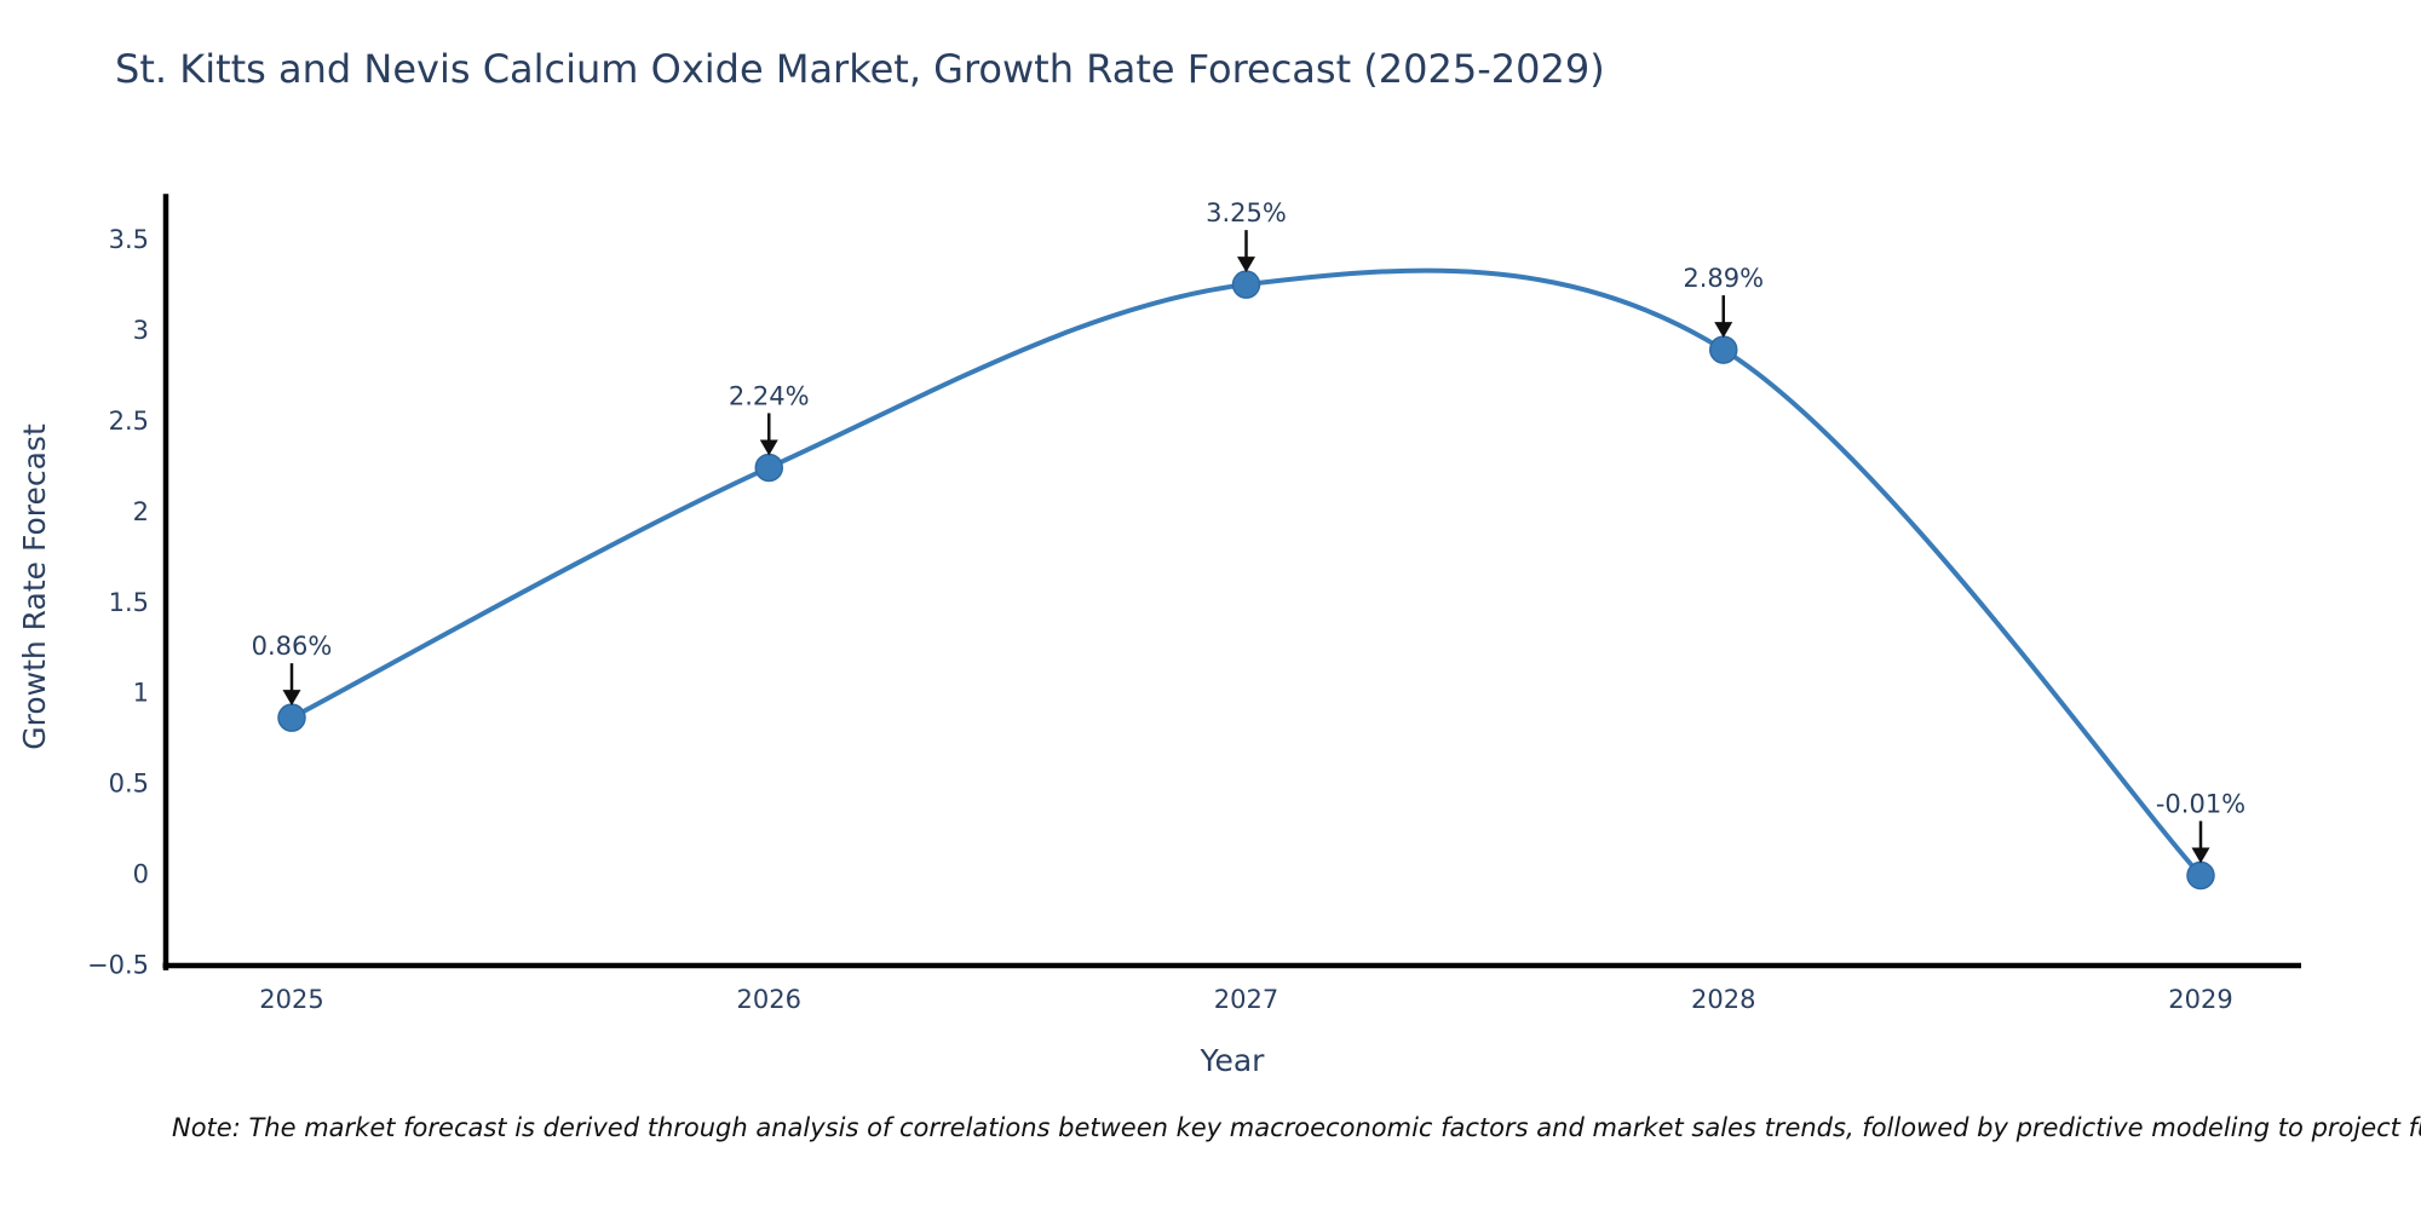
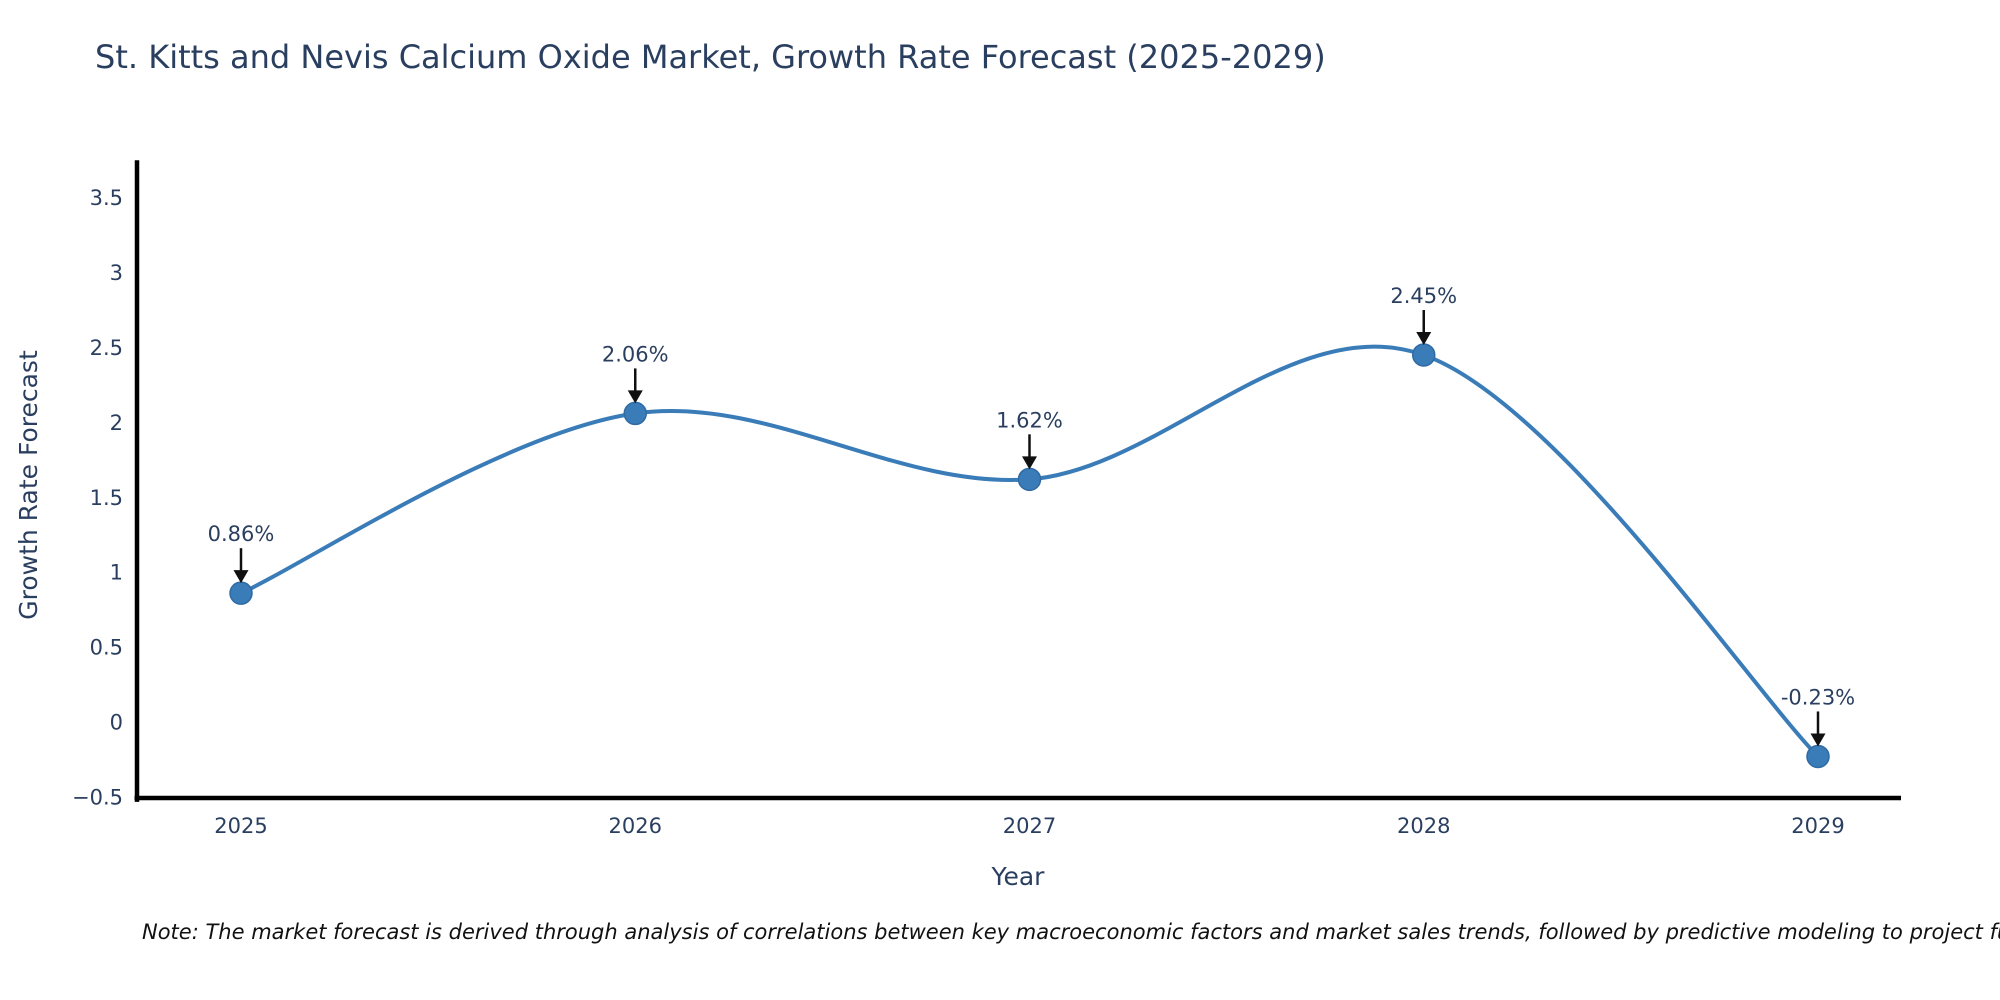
2026: 2.24% -> 2.06%
2027: 3.25% -> 1.62%
2028: 2.89% -> 2.45%
2029: -0.01% -> -0.23%
